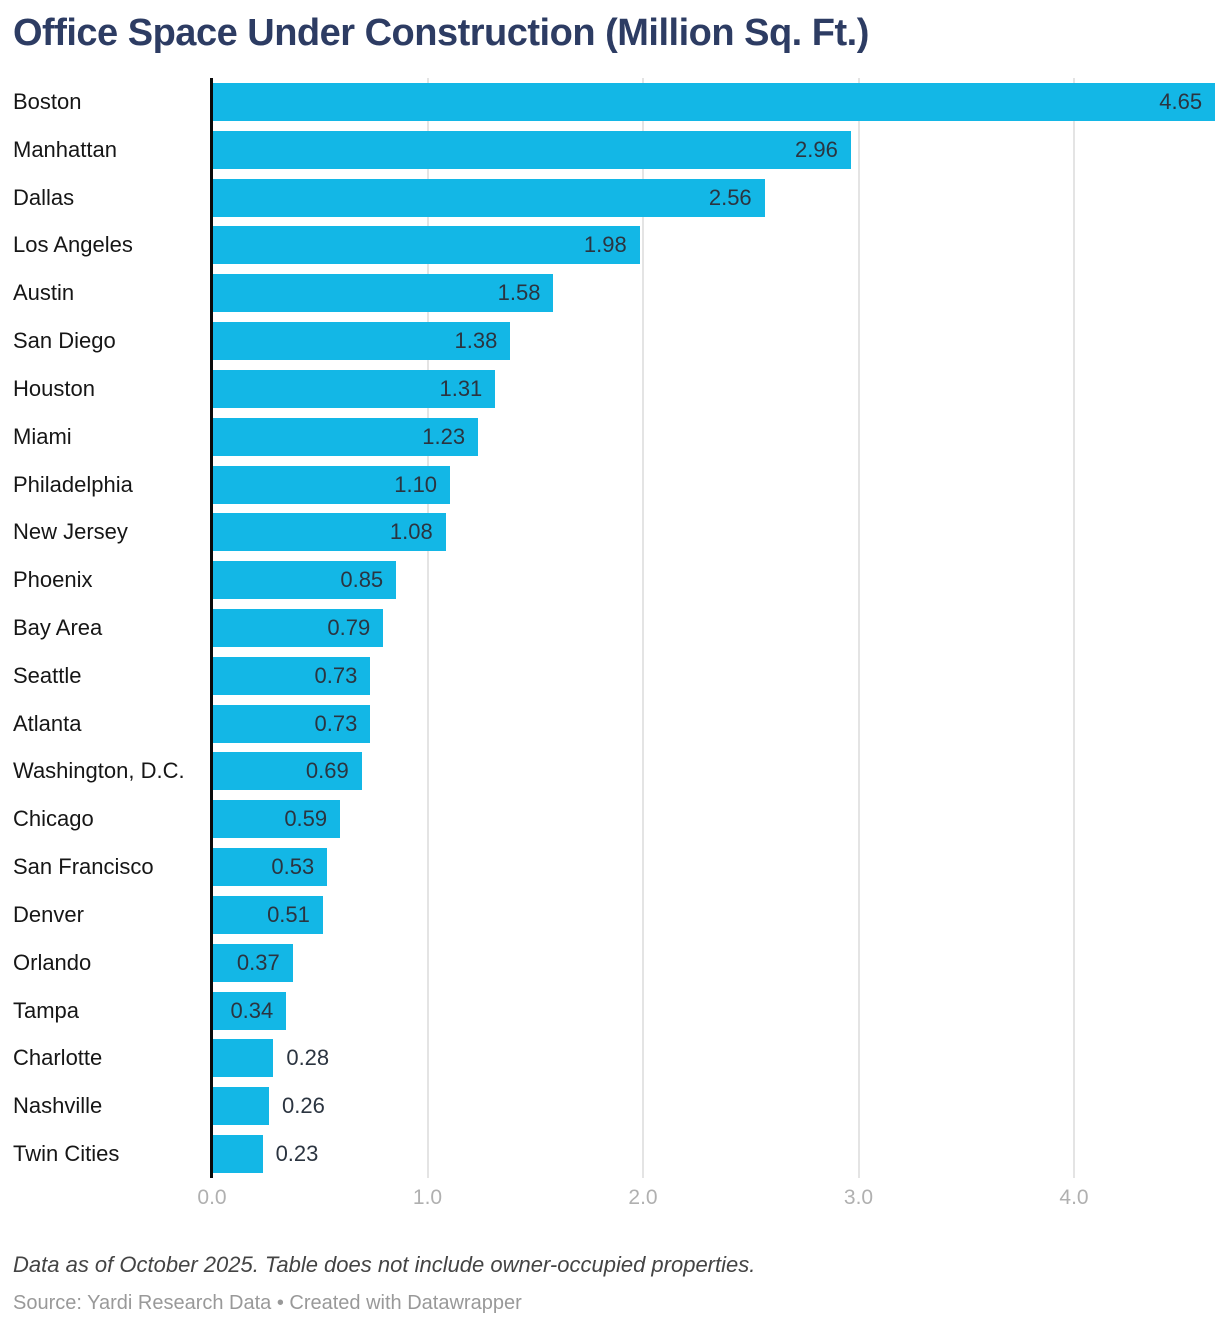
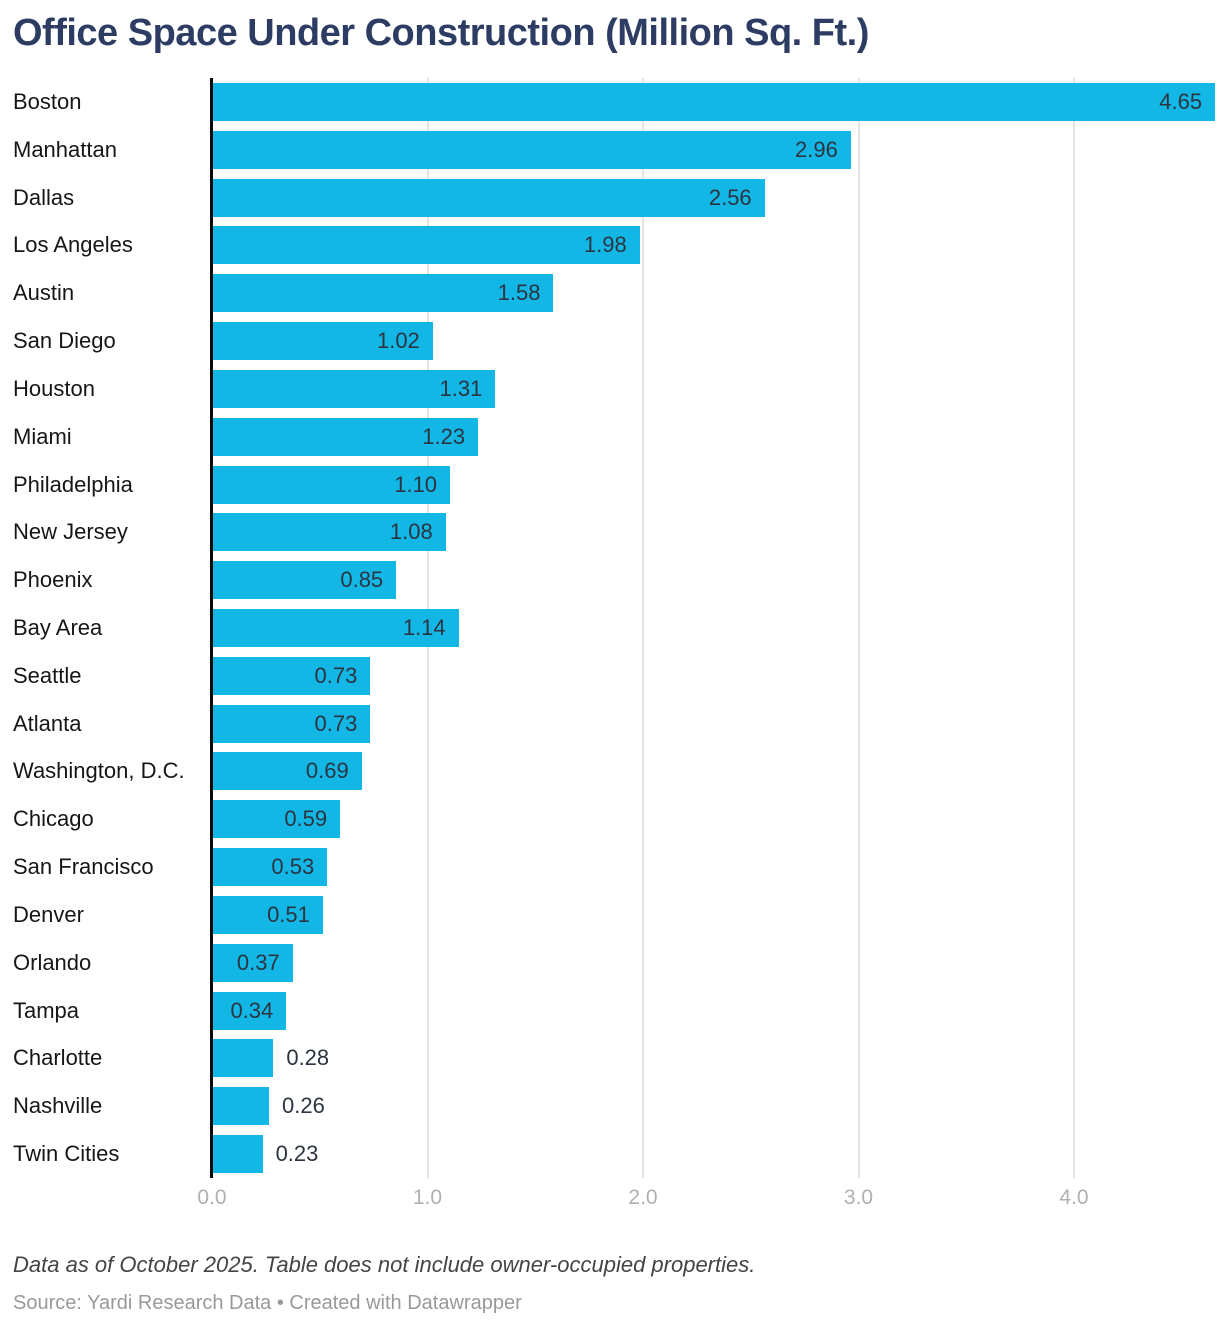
San Diego: 1.38 -> 1.02
Bay Area: 0.79 -> 1.14
